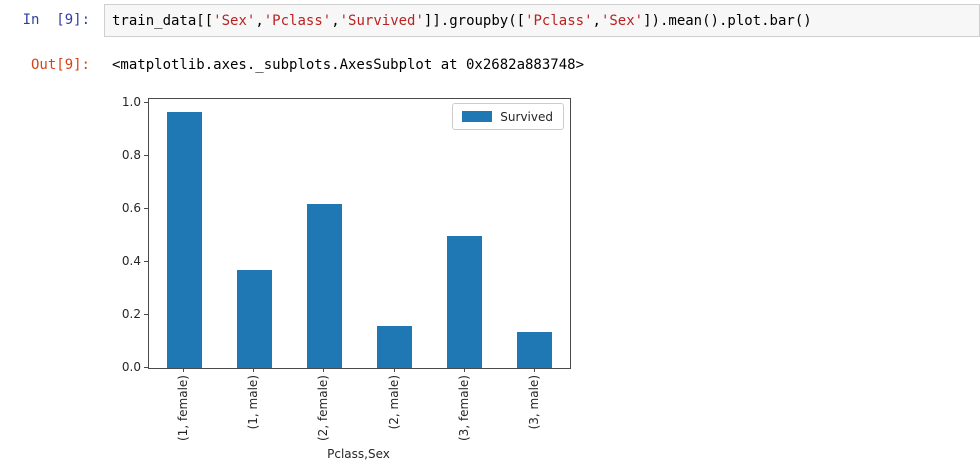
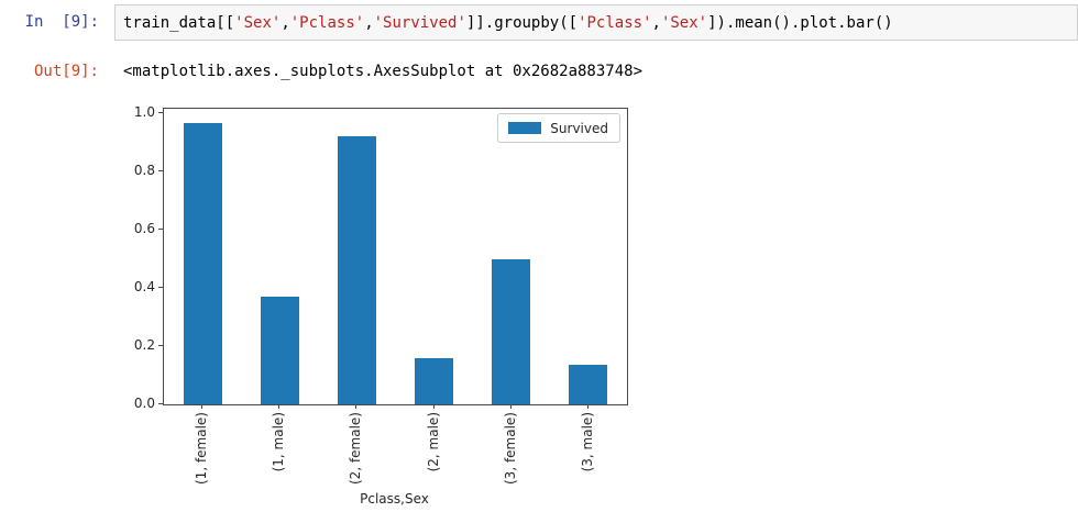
(2, female): 0.62 -> 0.92
